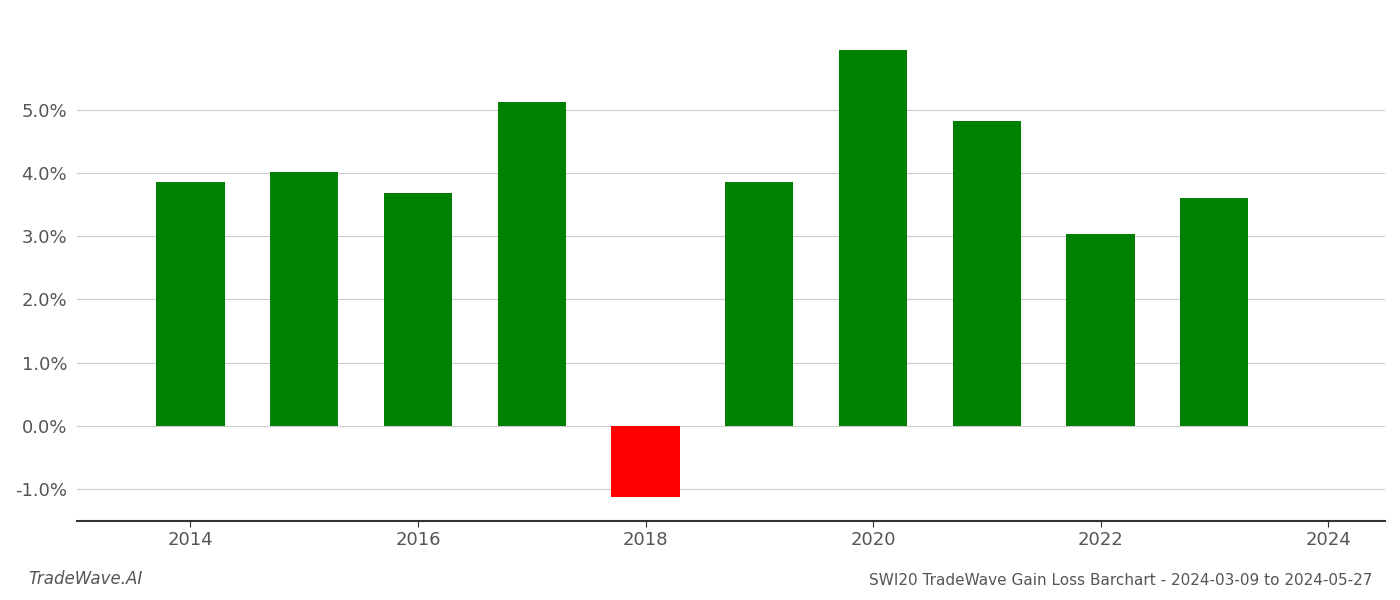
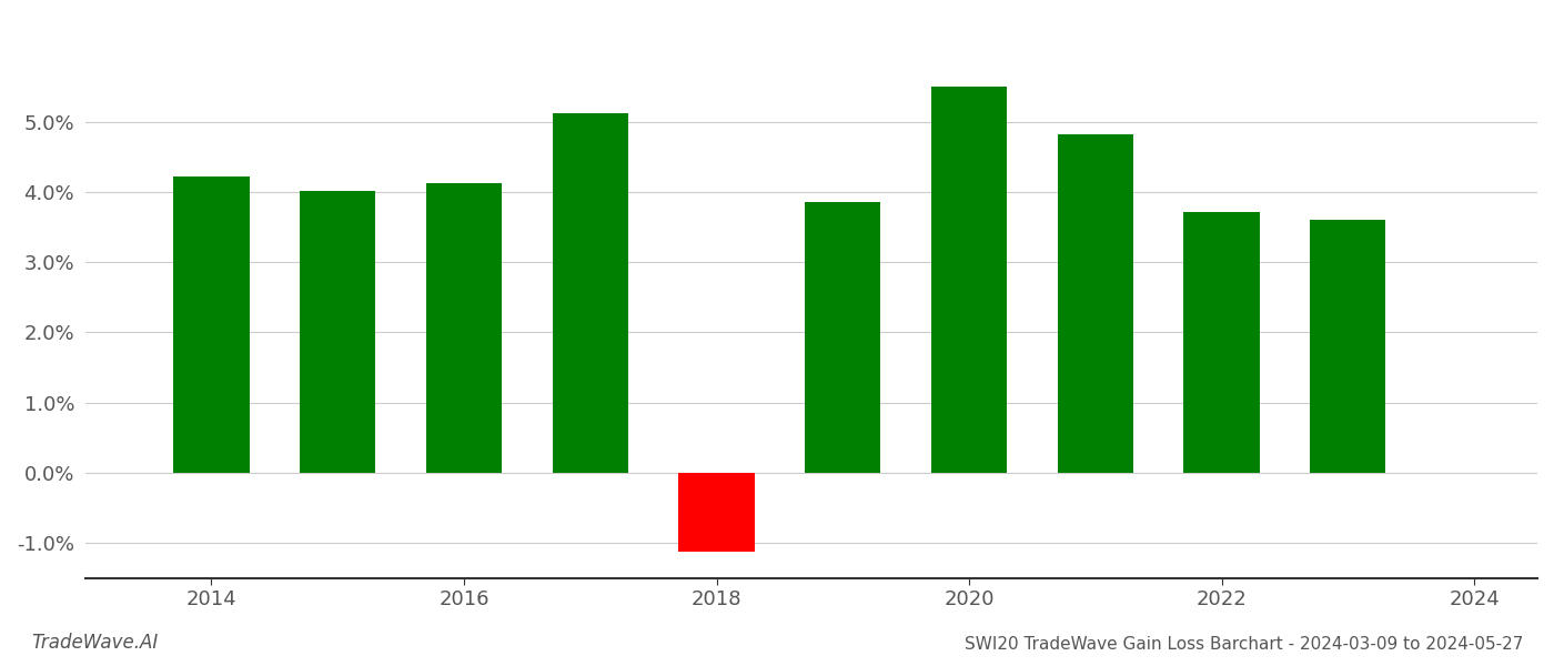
2014: 3.86% -> 4.22%
2016: 3.68% -> 4.12%
2020: 5.94% -> 5.50%
2022: 3.04% -> 3.72%
